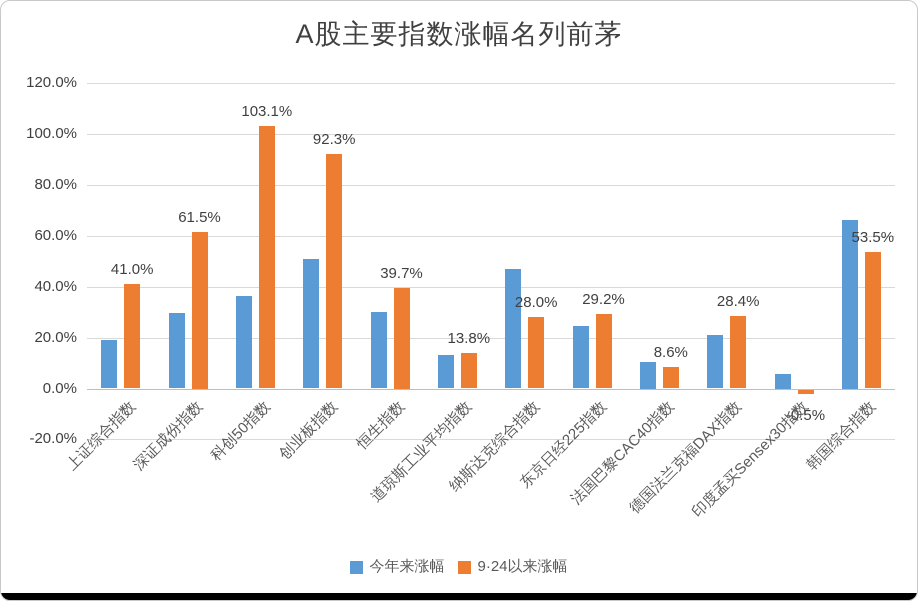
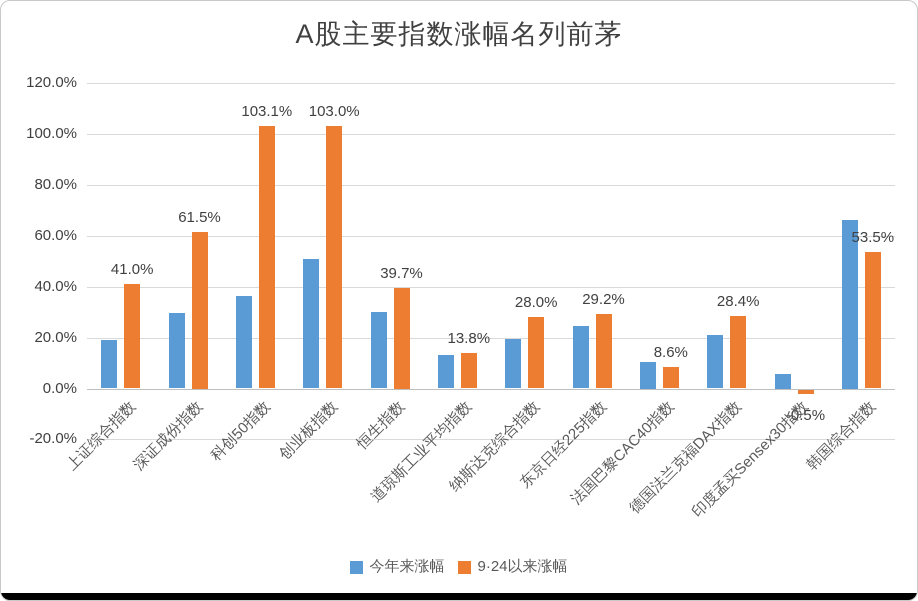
9·24以来涨幅/创业板指数: 92.3% -> 103.0%
今年来涨幅/纳斯达克综合指数: 47% -> 19%
